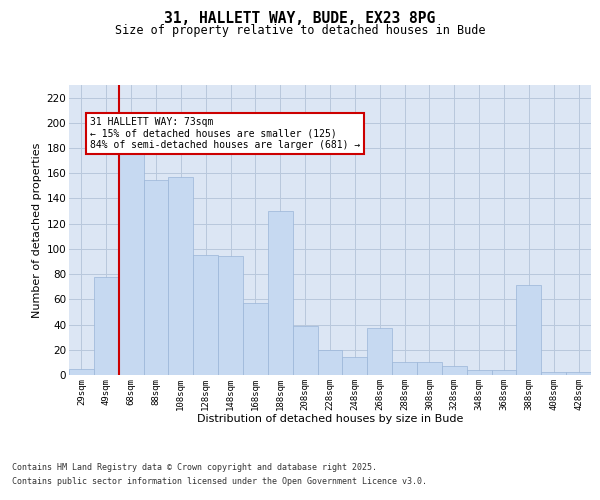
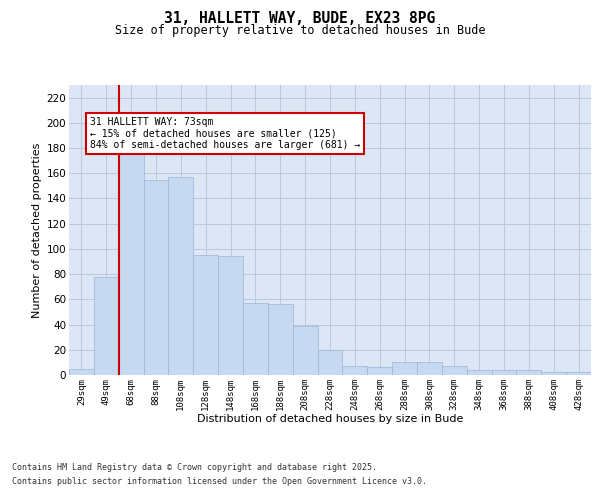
188sqm: 130 -> 56
248sqm: 14 -> 7
268sqm: 37 -> 6
388sqm: 71 -> 4
